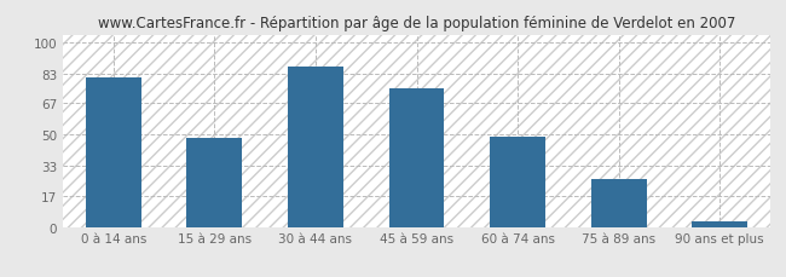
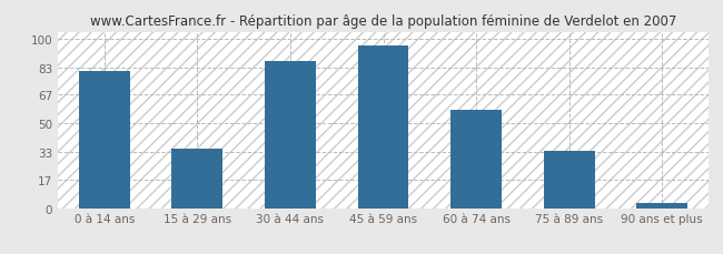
15 à 29 ans: 48 -> 35
45 à 59 ans: 75 -> 96
60 à 74 ans: 49 -> 58
75 à 89 ans: 26 -> 34
